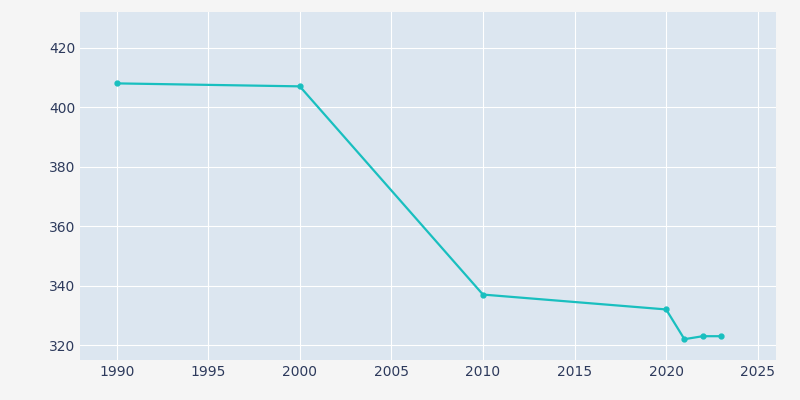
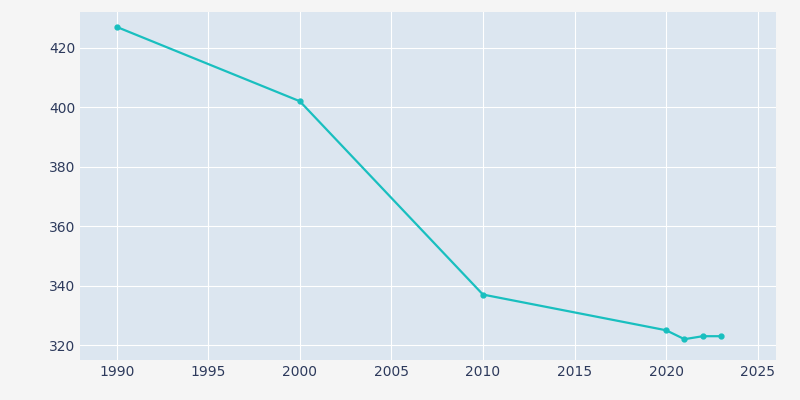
1990: 408 -> 427
2000: 407 -> 402
2020: 332 -> 325
